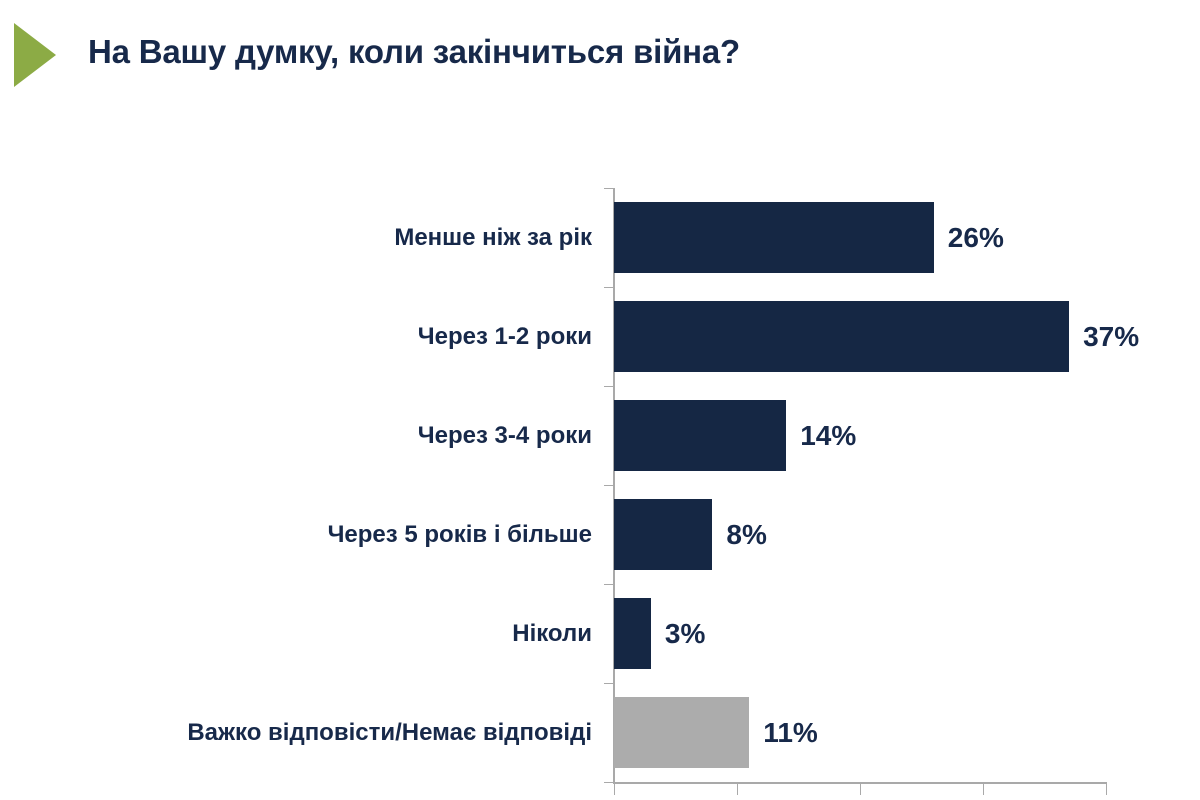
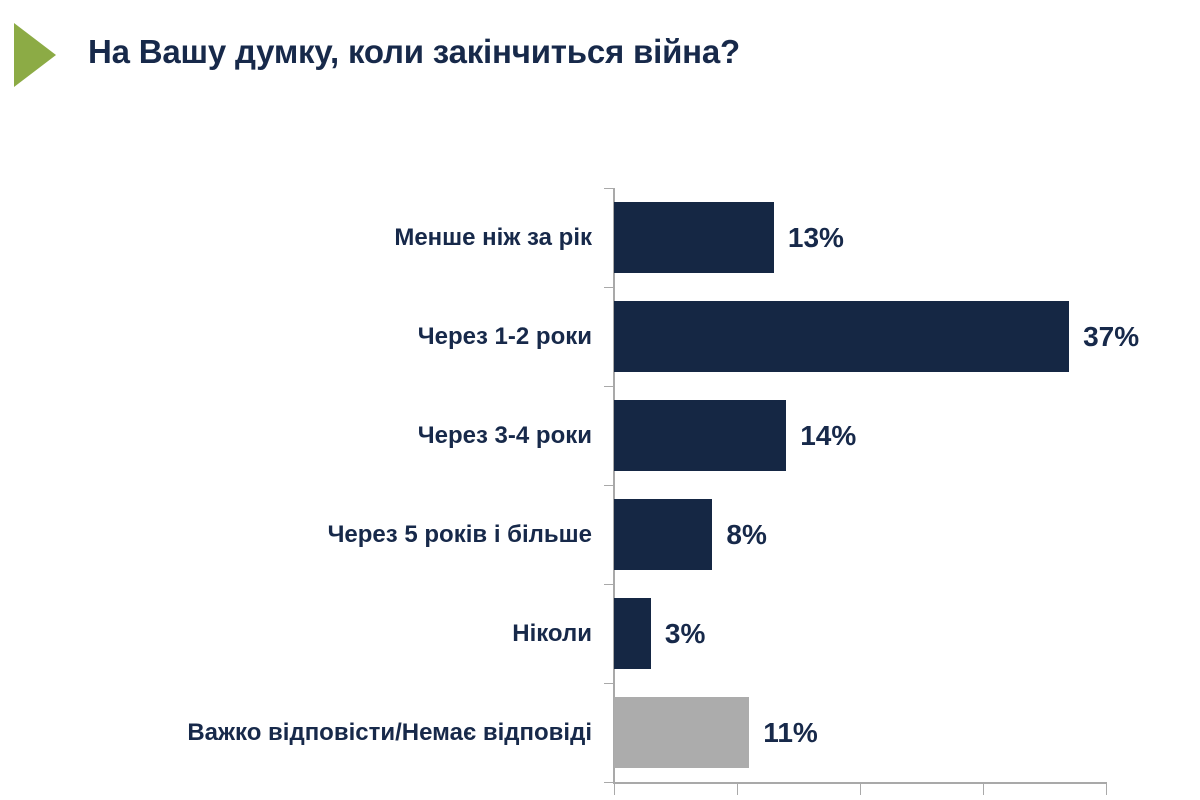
Менше ніж за рік: 26% -> 13%
